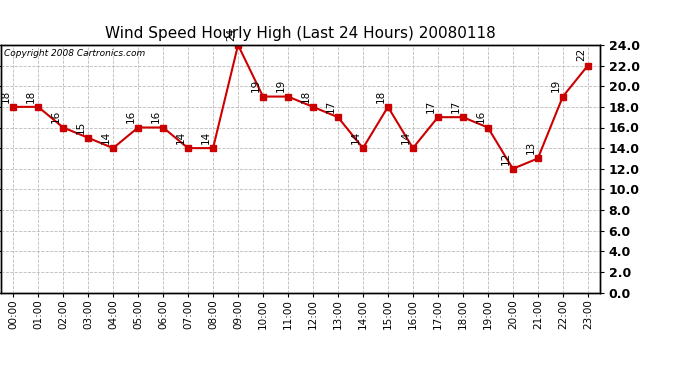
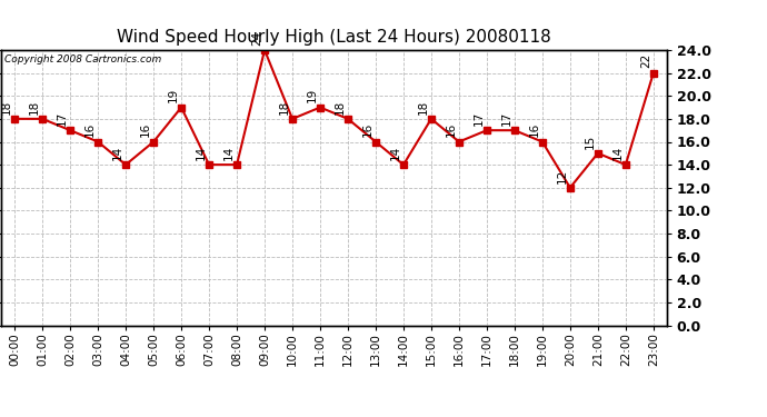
02:00: 16 -> 17
03:00: 15 -> 16
06:00: 16 -> 19
10:00: 19 -> 18
13:00: 17 -> 16
16:00: 14 -> 16
21:00: 13 -> 15
22:00: 19 -> 14
